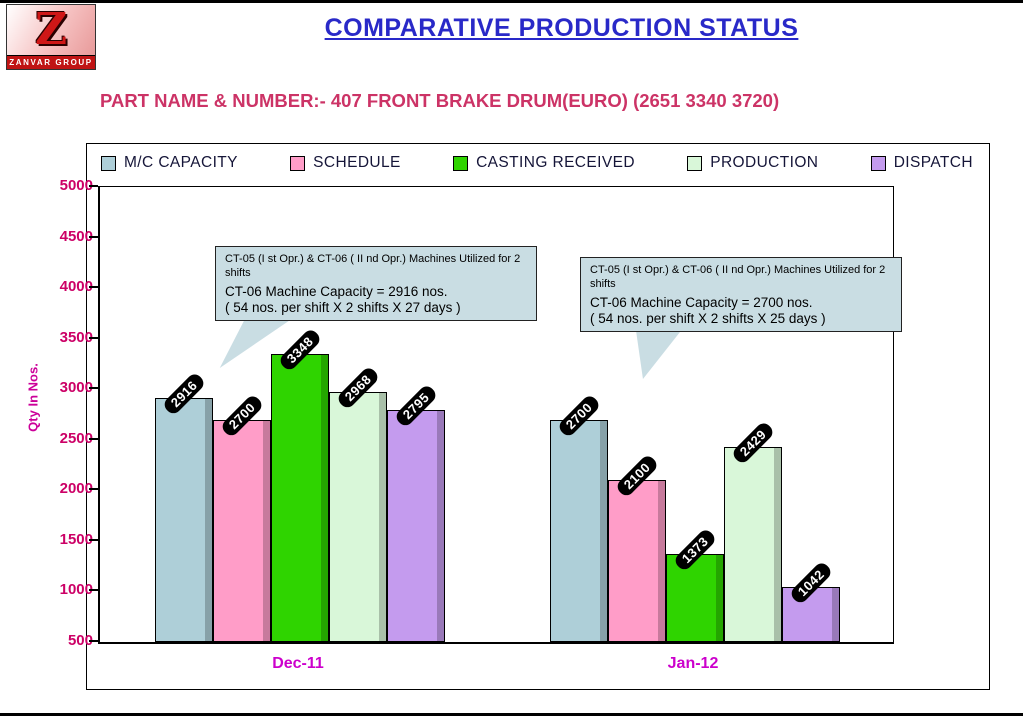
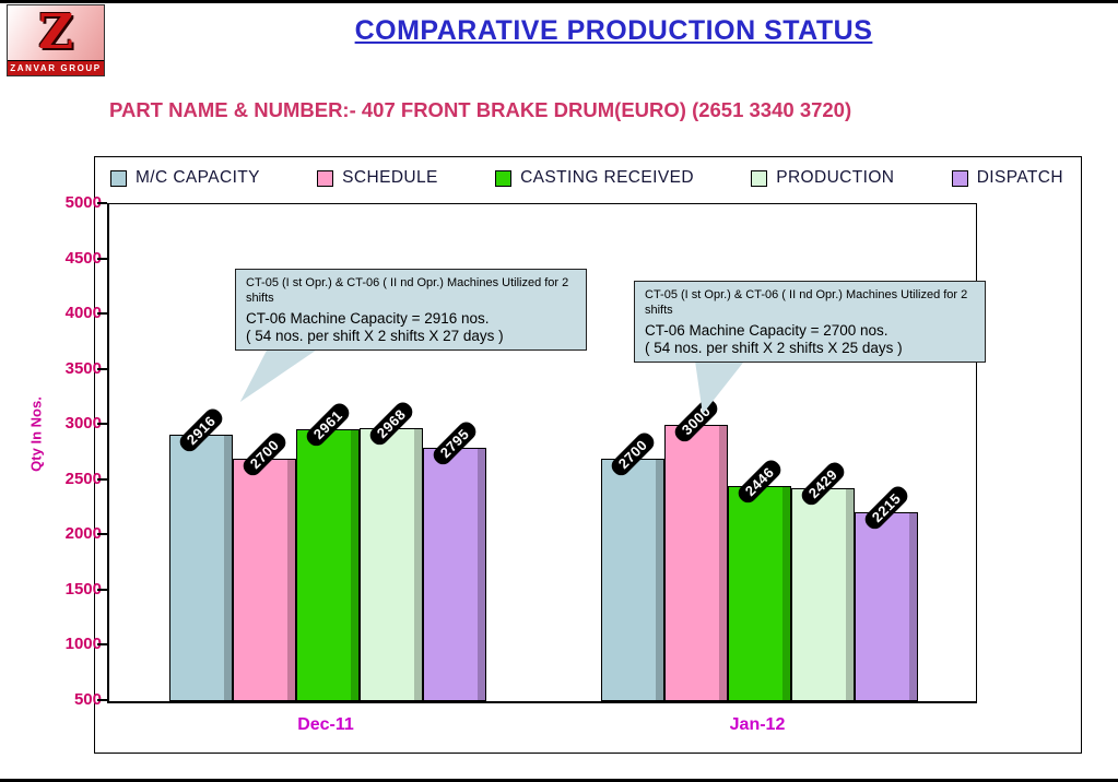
CASTING RECEIVED/Dec-11: 3348 -> 2961
SCHEDULE/Jan-12: 2100 -> 3000
CASTING RECEIVED/Jan-12: 1373 -> 2446
DISPATCH/Jan-12: 1042 -> 2215
